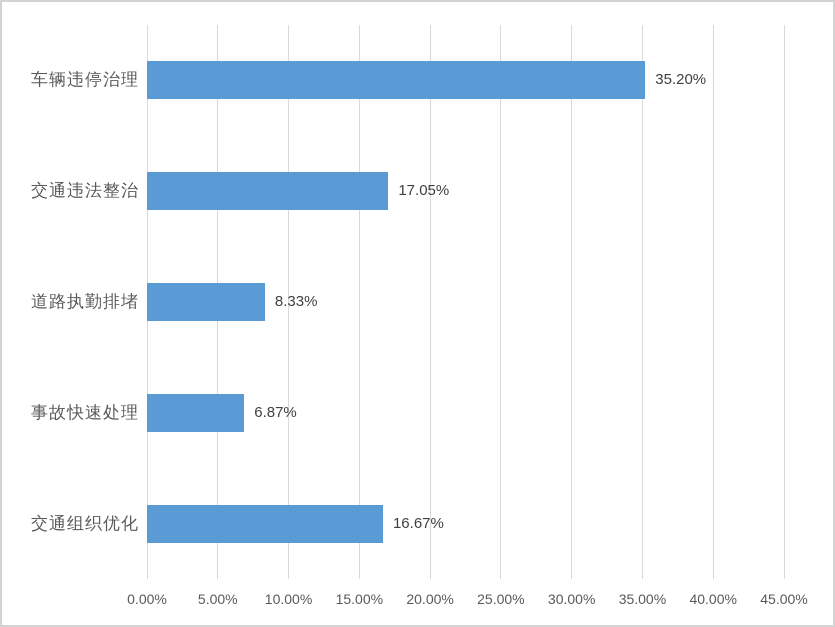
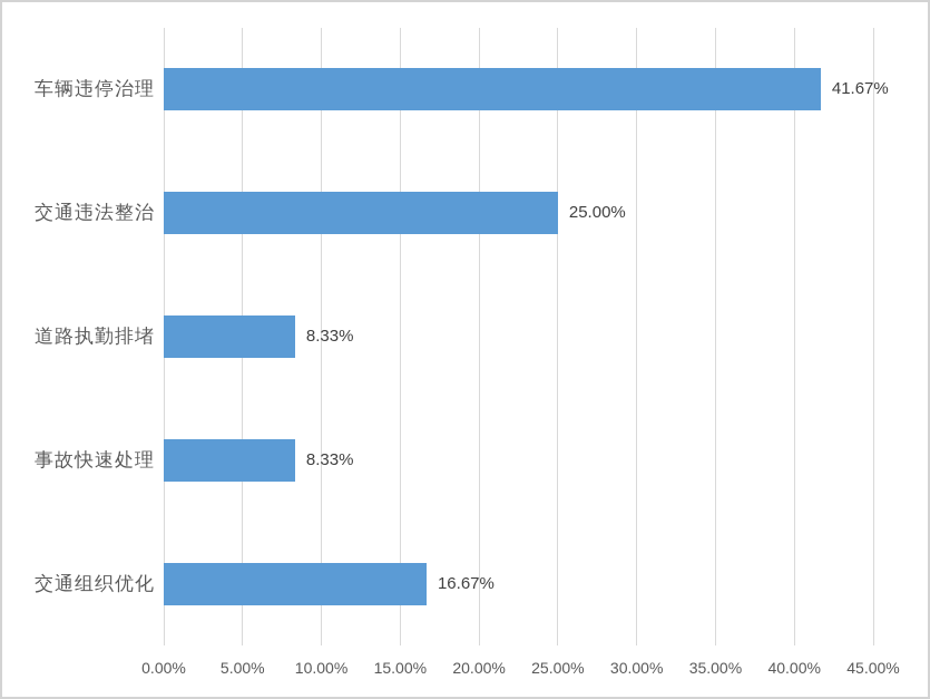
车辆违停治理: 35.20% -> 41.67%
交通违法整治: 17.05% -> 25.00%
事故快速处理: 6.87% -> 8.33%
